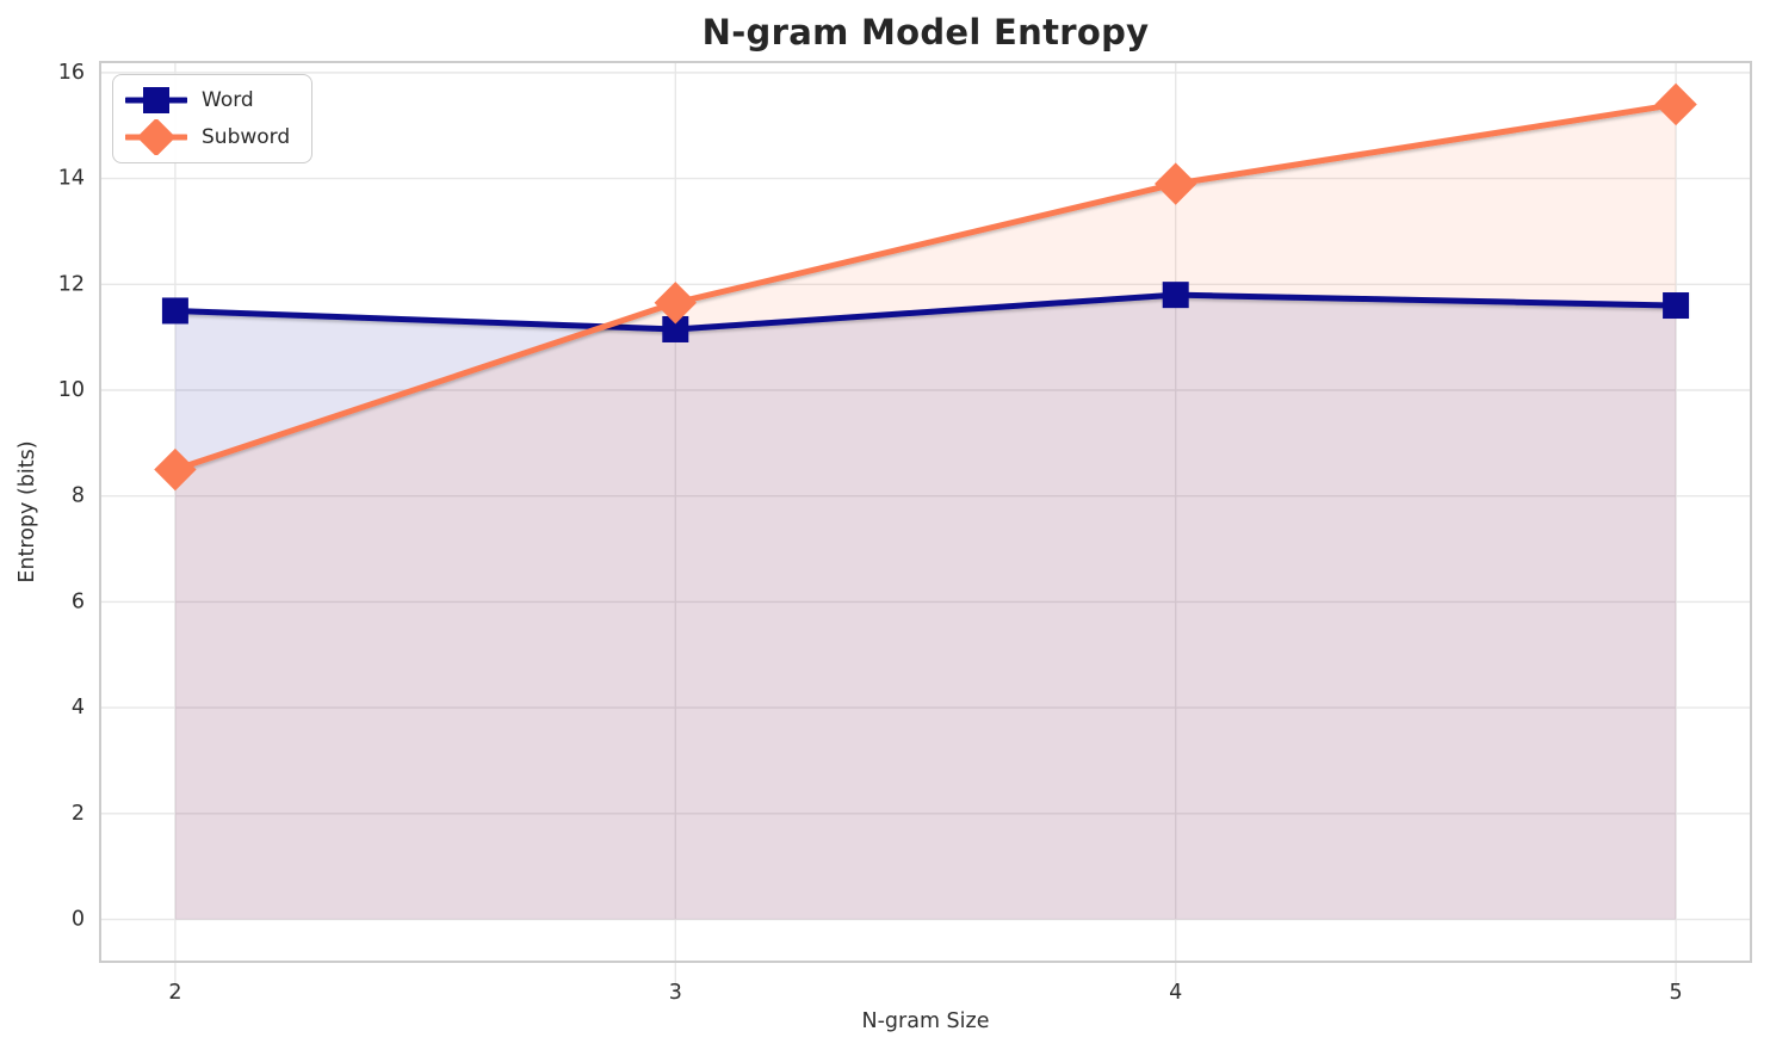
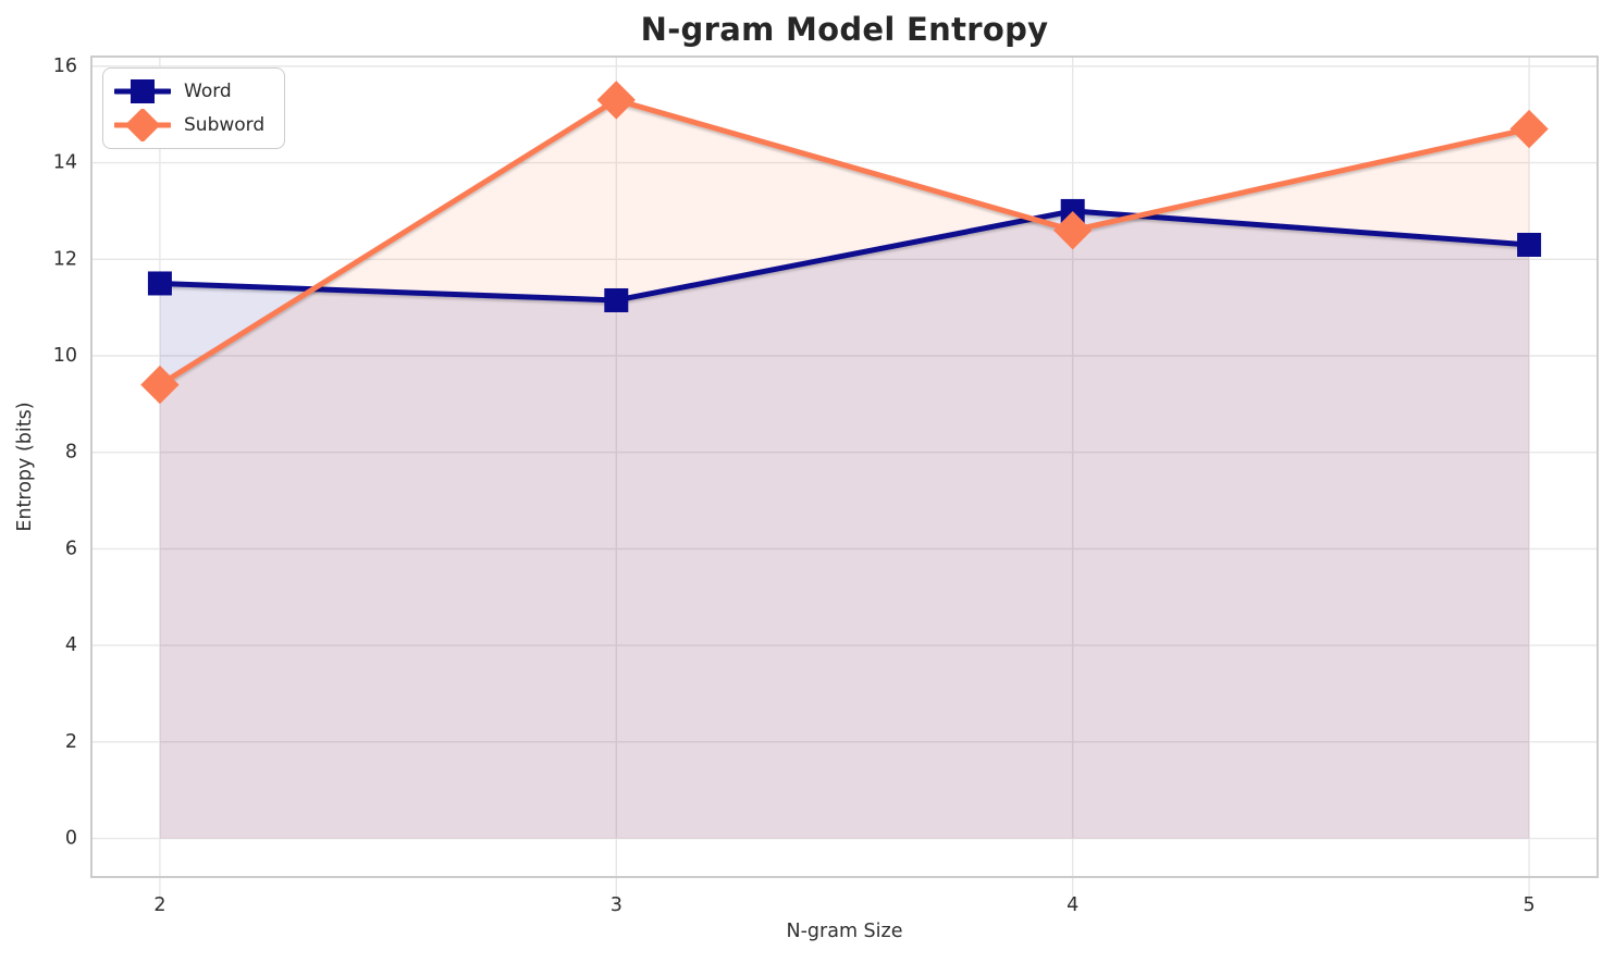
Subword/2: 8.5 -> 9.4
Subword/3: 11.7 -> 15.3
Word/4: 11.8 -> 13.0
Subword/4: 13.9 -> 12.6
Word/5: 11.6 -> 12.3
Subword/5: 15.4 -> 14.7
